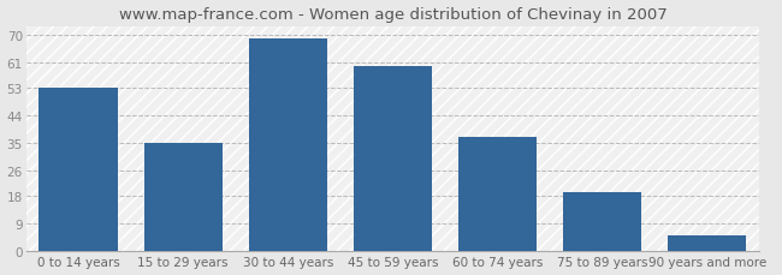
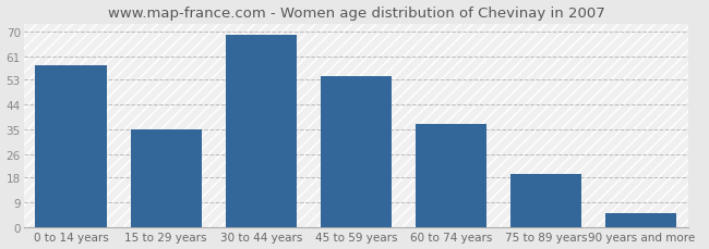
0 to 14 years: 53 -> 58
45 to 59 years: 60 -> 54
